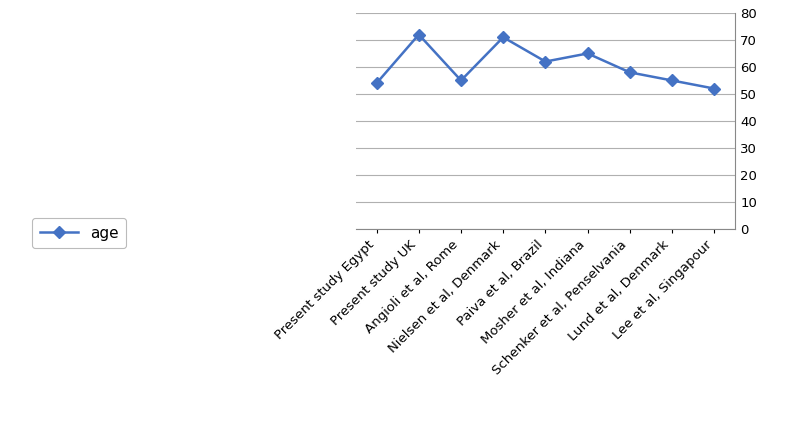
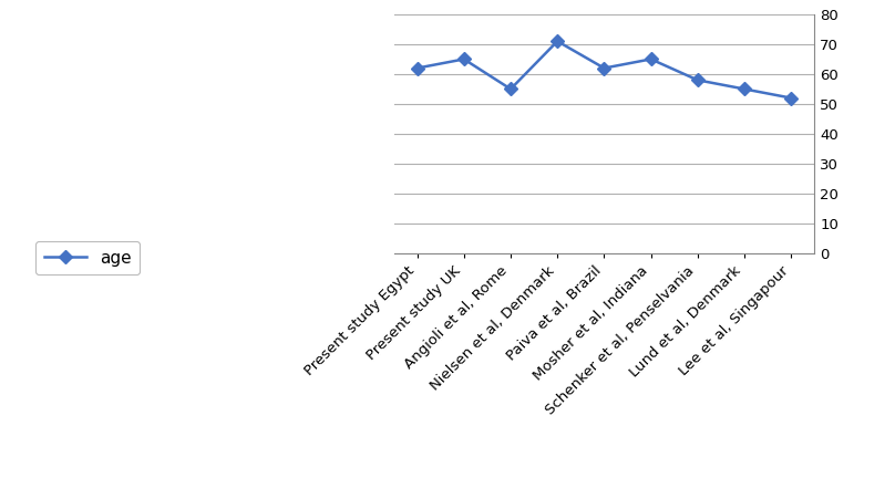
Present study Egypt: 54 -> 62
Present study UK: 72 -> 65
